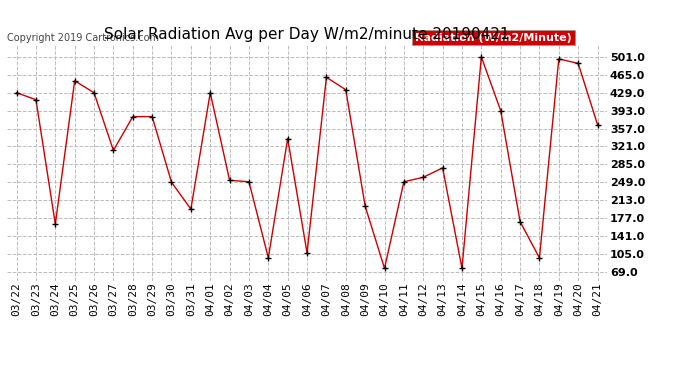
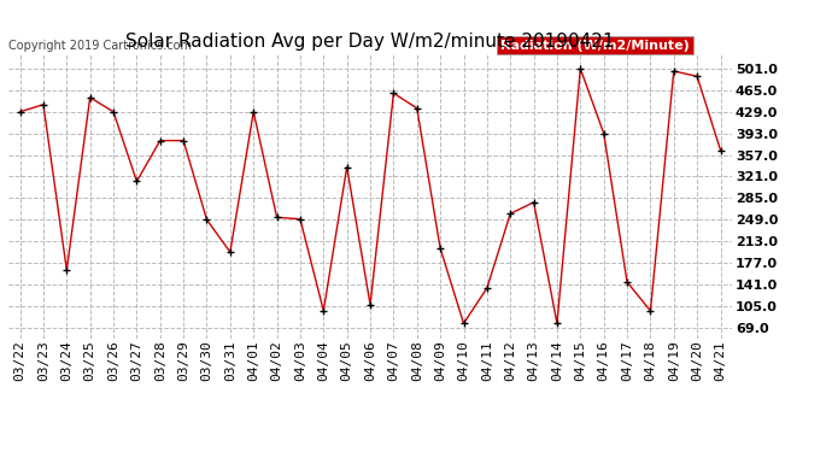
03/23: 415 -> 441
04/11: 250 -> 135
04/17: 170 -> 145
